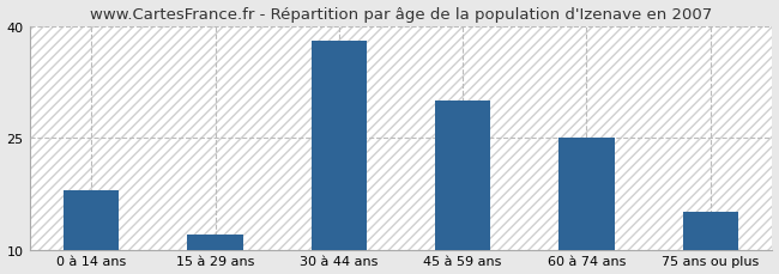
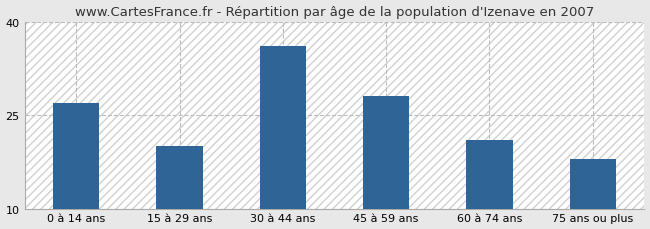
0 à 14 ans: 18 -> 27
15 à 29 ans: 12 -> 20
30 à 44 ans: 38 -> 36
45 à 59 ans: 30 -> 28
60 à 74 ans: 25 -> 21
75 ans ou plus: 15 -> 18
